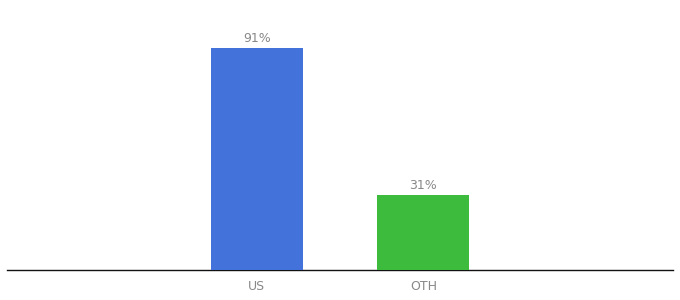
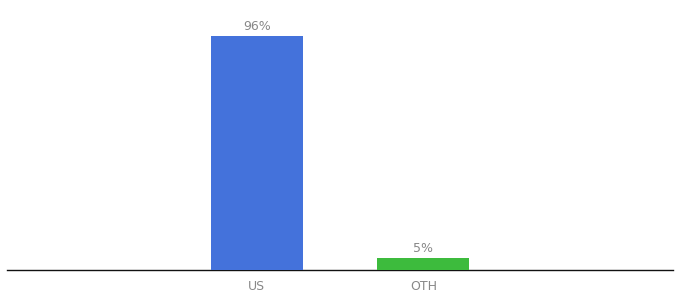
US: 91% -> 96%
OTH: 31% -> 5%
